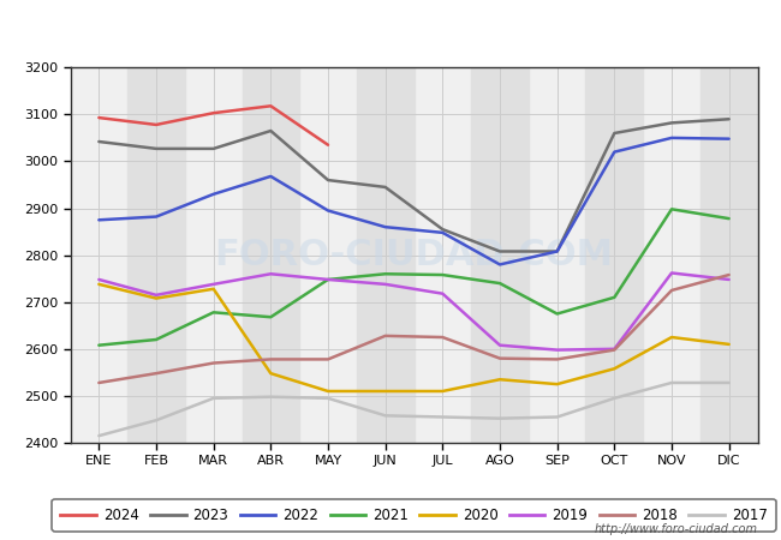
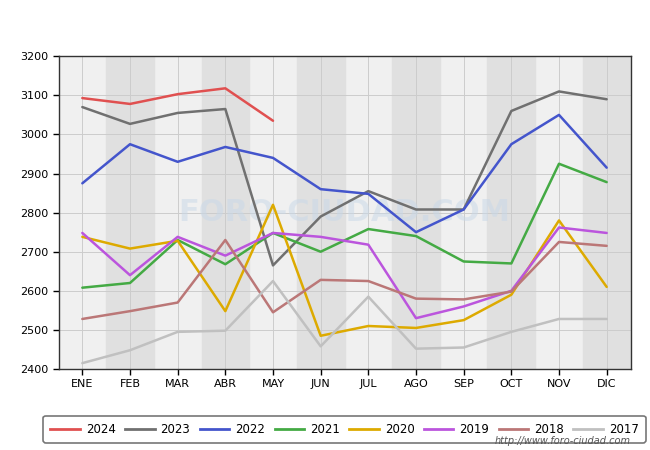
2023/ENE: 3042 -> 3070
2022/FEB: 2882 -> 2975
2019/FEB: 2715 -> 2640
2023/MAR: 3027 -> 3055
2021/MAR: 2678 -> 2730
2019/ABR: 2760 -> 2690
2018/ABR: 2578 -> 2730
2023/MAY: 2960 -> 2665
2022/MAY: 2895 -> 2940
2020/MAY: 2510 -> 2820
2018/MAY: 2578 -> 2545
2017/MAY: 2495 -> 2625
2023/JUN: 2945 -> 2790
2021/JUN: 2760 -> 2700
2020/JUN: 2510 -> 2485
2017/JUL: 2455 -> 2585
2022/AGO: 2780 -> 2750
2020/AGO: 2535 -> 2505
2019/AGO: 2608 -> 2530
2019/SEP: 2598 -> 2560
2022/OCT: 3020 -> 2975
2021/OCT: 2710 -> 2670
2020/OCT: 2558 -> 2590
2023/NOV: 3082 -> 3110
2021/NOV: 2898 -> 2925
2020/NOV: 2625 -> 2780
2022/DIC: 3048 -> 2915
2018/DIC: 2758 -> 2715
